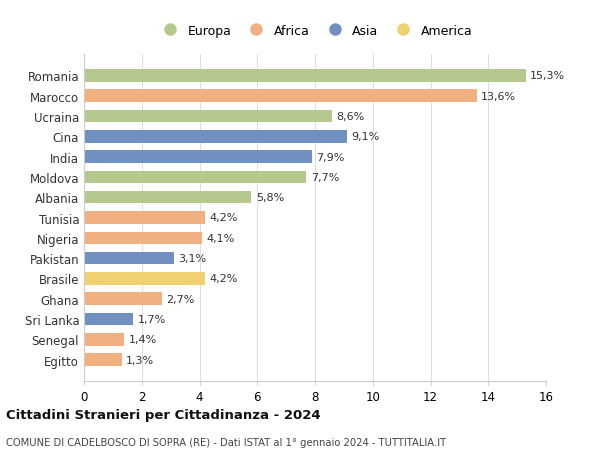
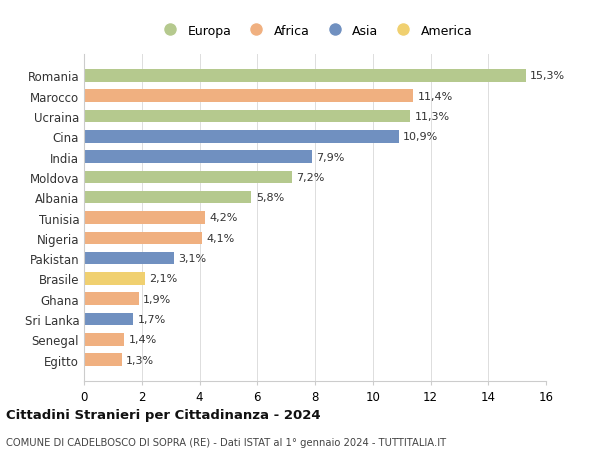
Marocco: 13,6% -> 11,4%
Ucraina: 8,6% -> 11,3%
Cina: 9,1% -> 10,9%
Moldova: 7,7% -> 7,2%
Brasile: 4,2% -> 2,1%
Ghana: 2,7% -> 1,9%
